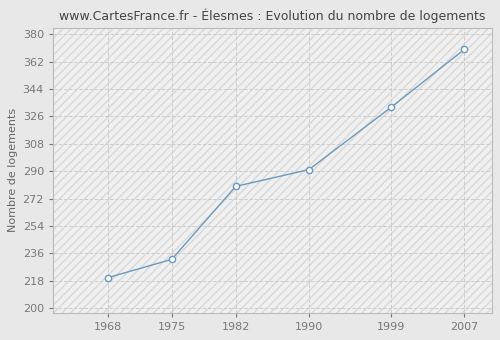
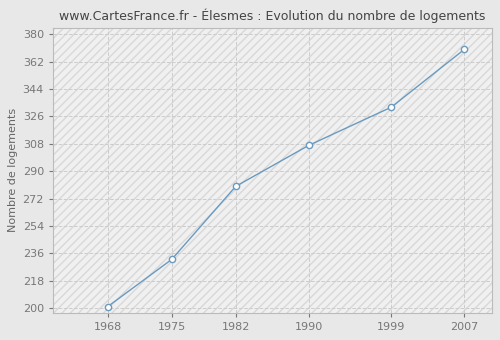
1968: 220 -> 201
1990: 291 -> 307
